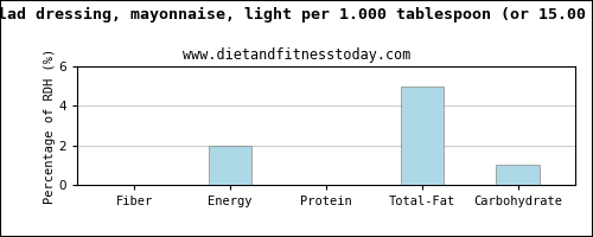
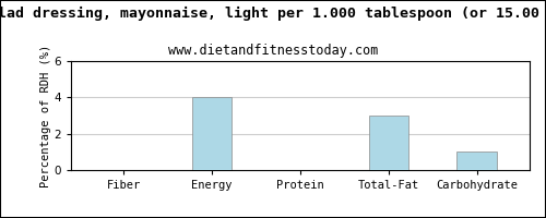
Energy: 2 -> 4
Total-Fat: 5 -> 3
